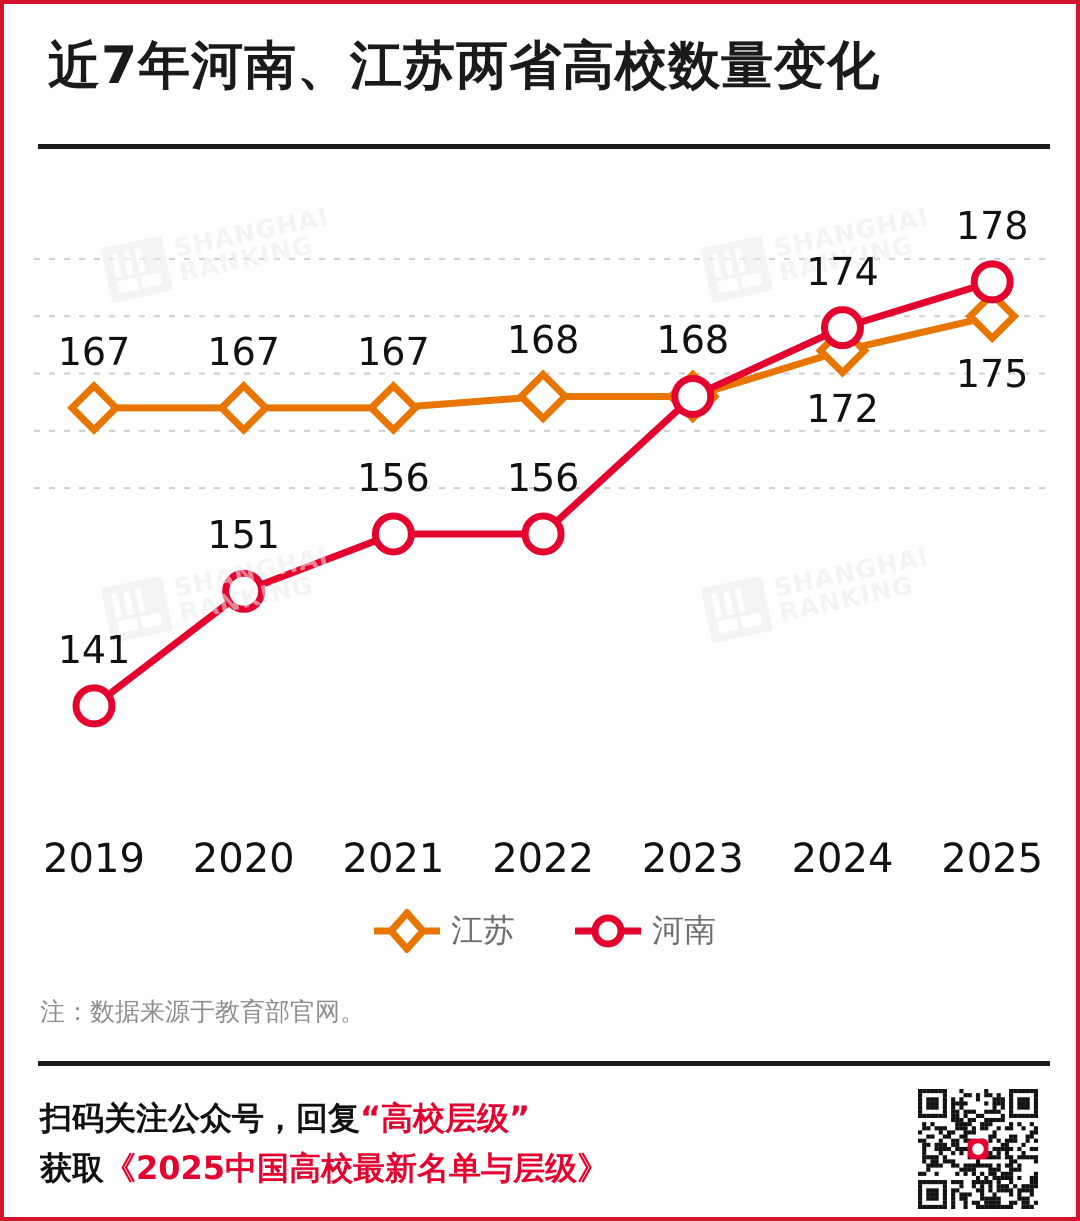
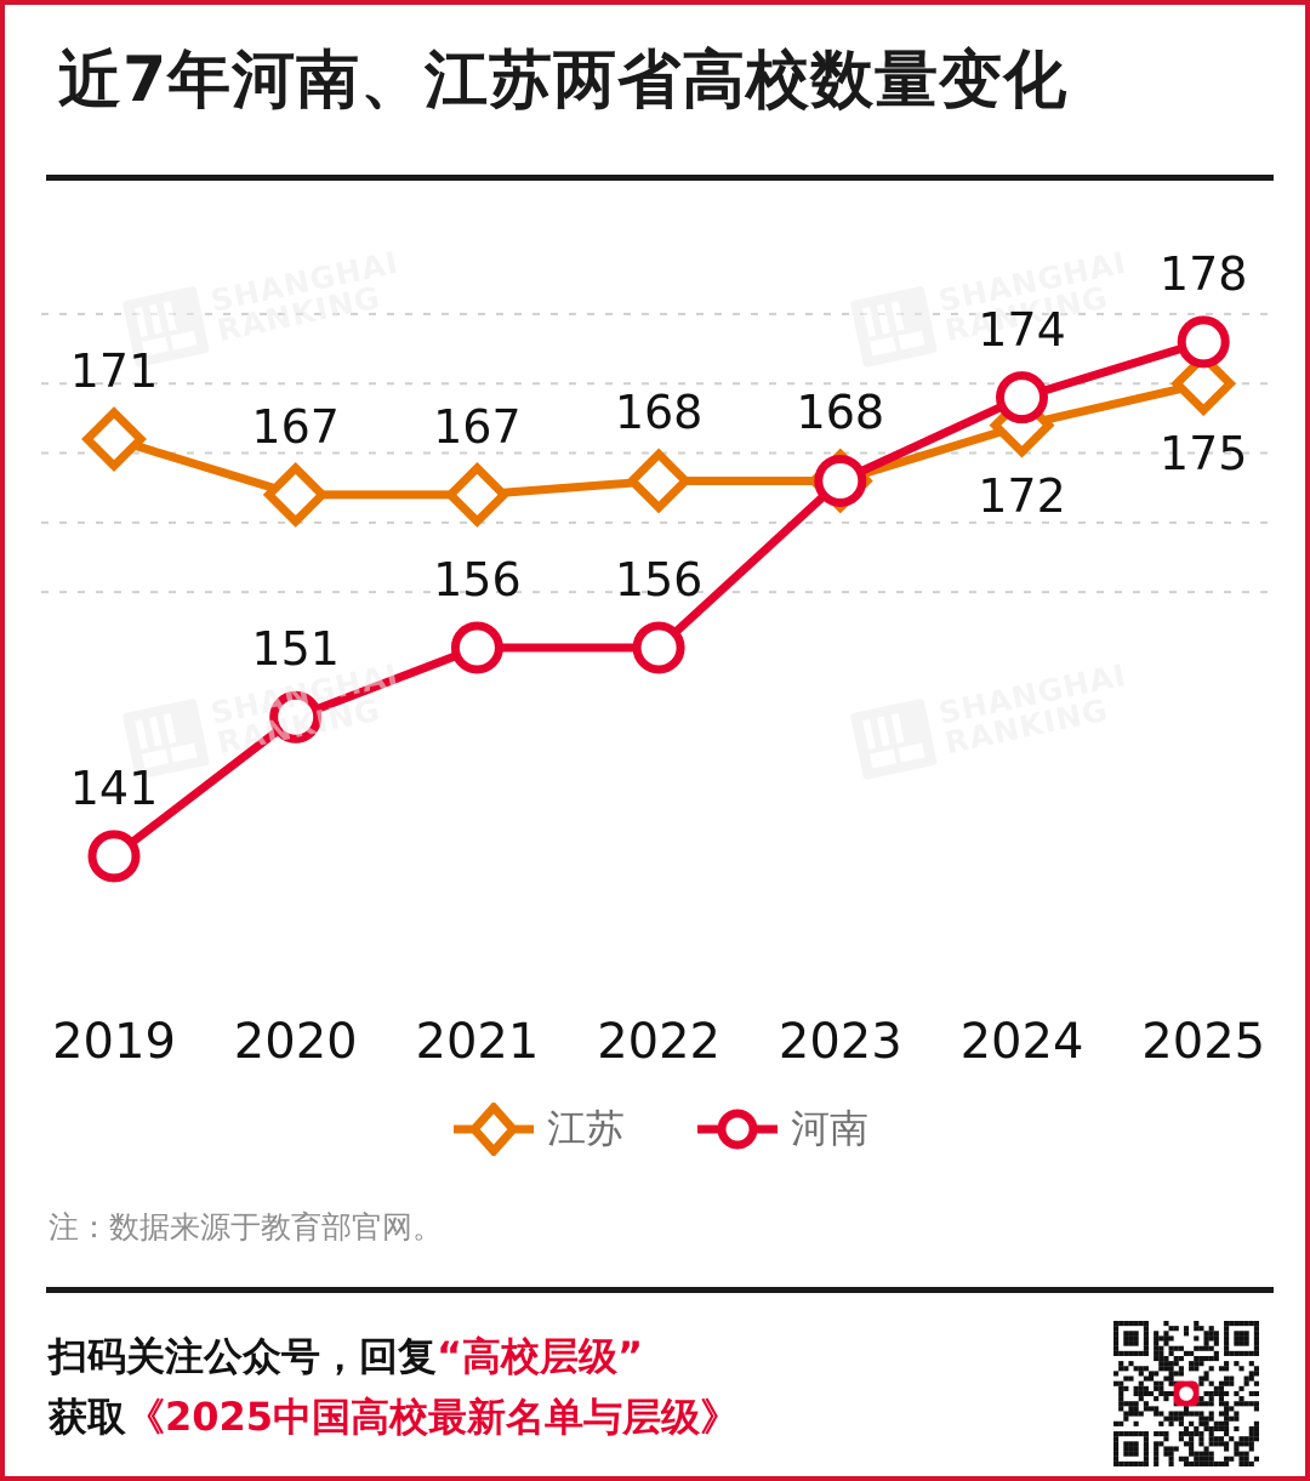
江苏/2019: 167 -> 171
